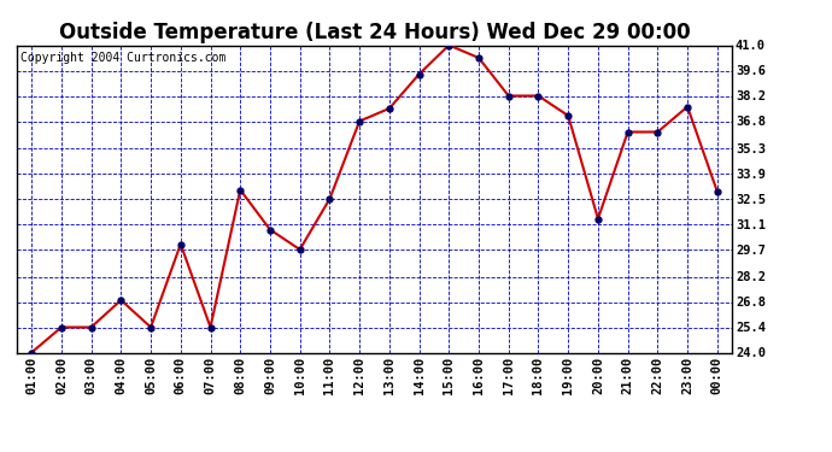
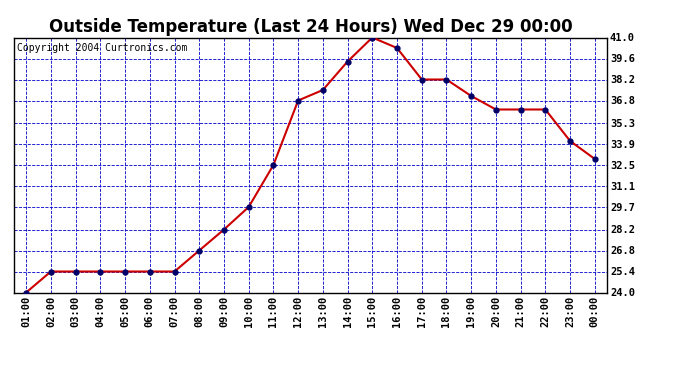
04:00: 26.9 -> 25.4
06:00: 30.0 -> 25.4
08:00: 33.0 -> 26.8
09:00: 30.8 -> 28.2
20:00: 31.4 -> 36.2
23:00: 37.6 -> 34.1
